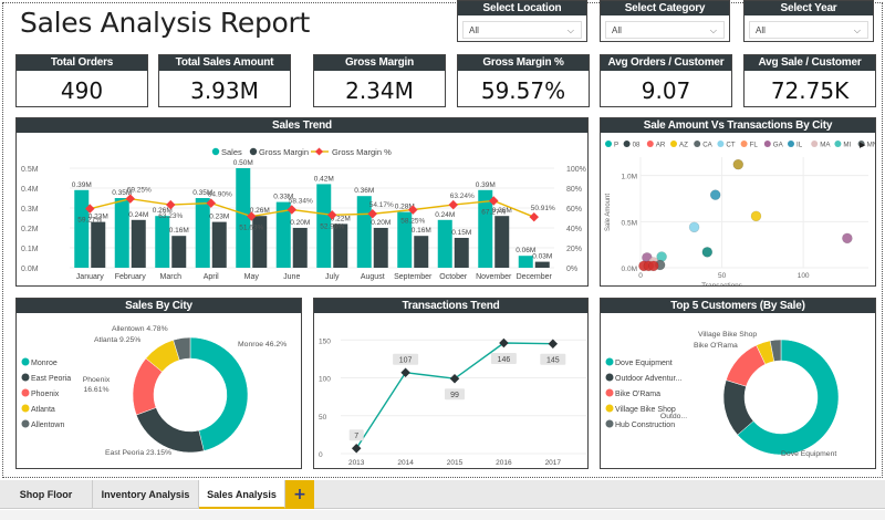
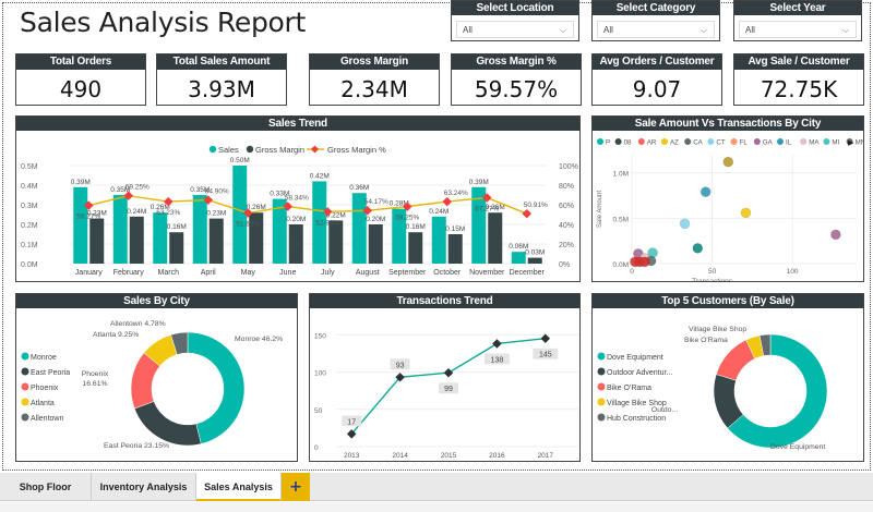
Transactions Trend/2013: 7 -> 17
Transactions Trend/2014: 107 -> 93
Transactions Trend/2016: 146 -> 138
